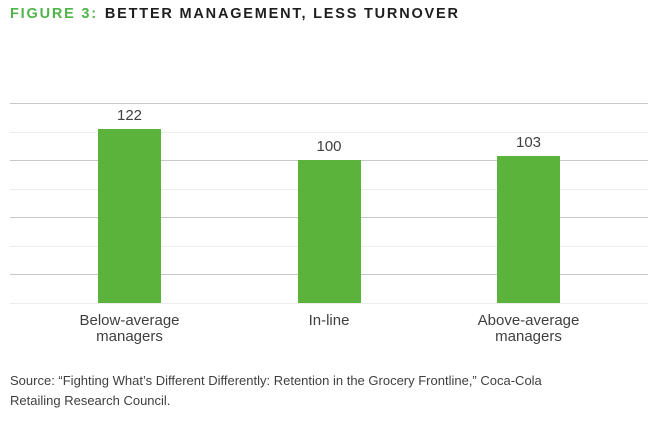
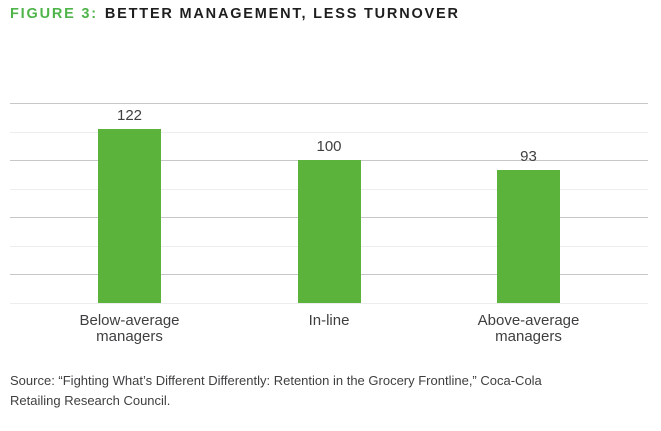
Above-average managers: 103 -> 93
